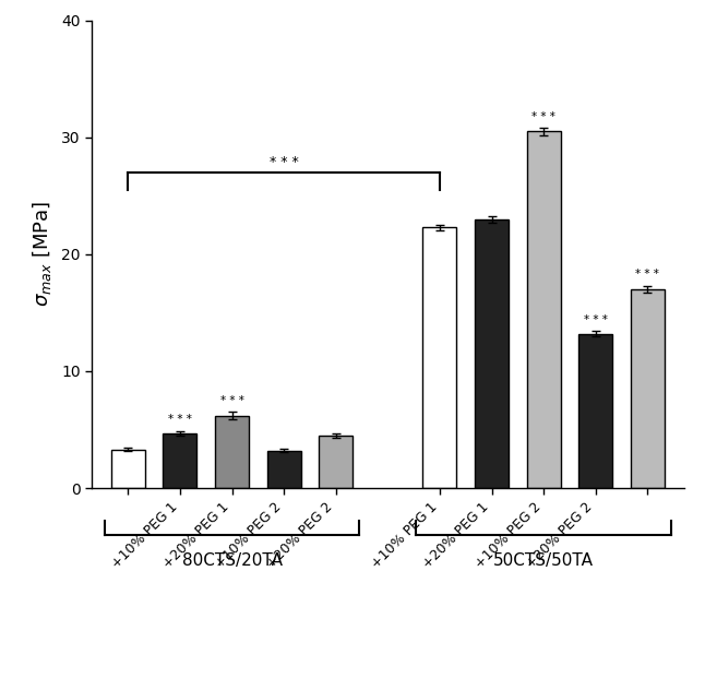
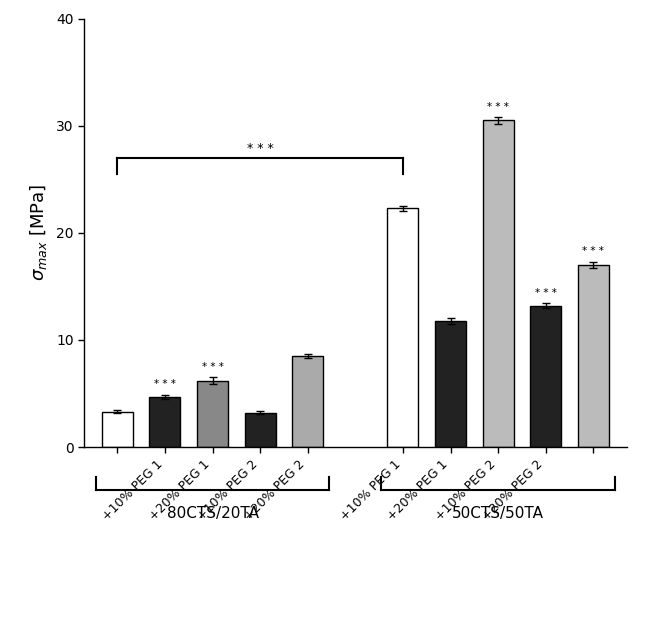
+20% PEG 2: 4.5 -> 8.5
+20% PEG 1: 23.0 -> 11.8
